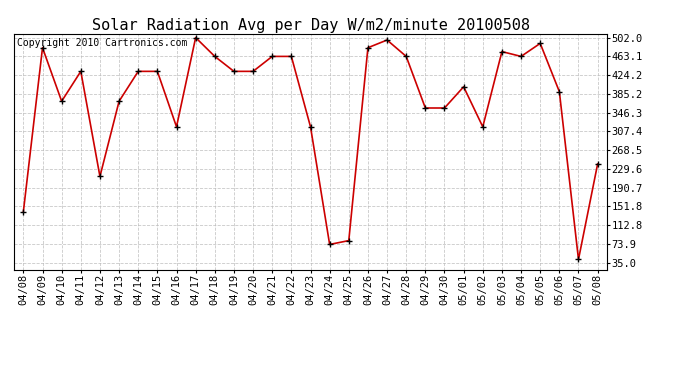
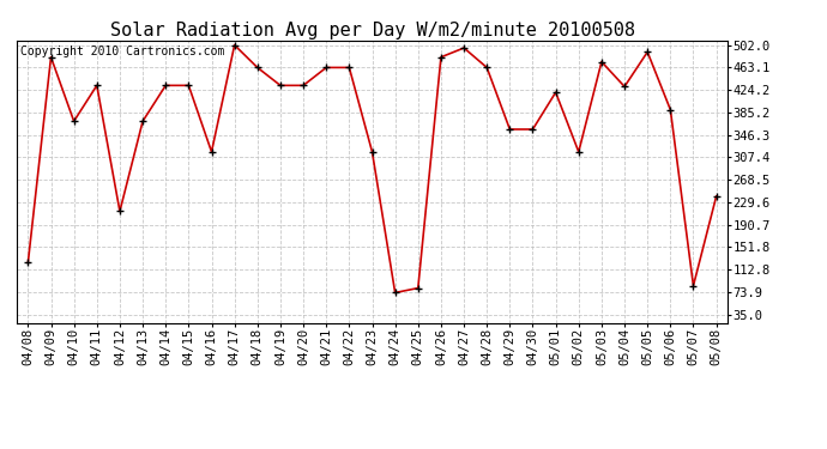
04/08: 141 -> 125
05/01: 400 -> 420
05/04: 463 -> 430
05/07: 42 -> 85
